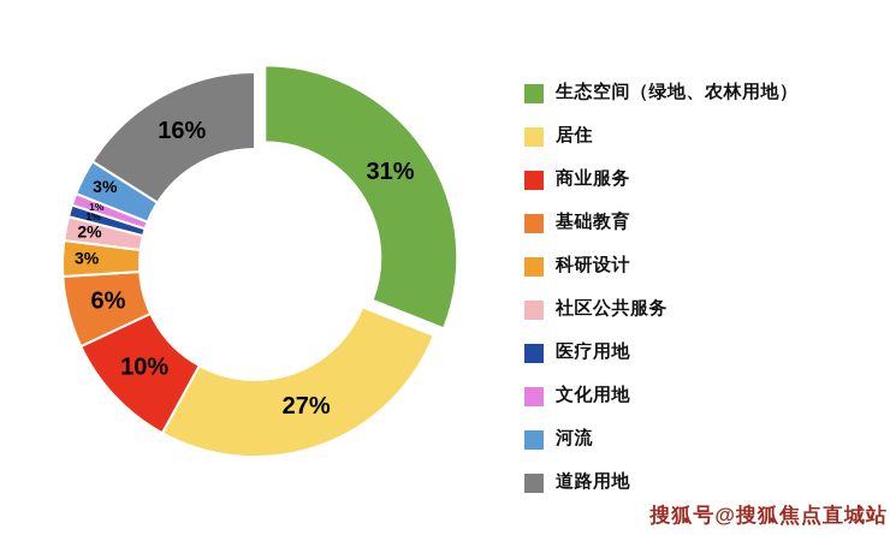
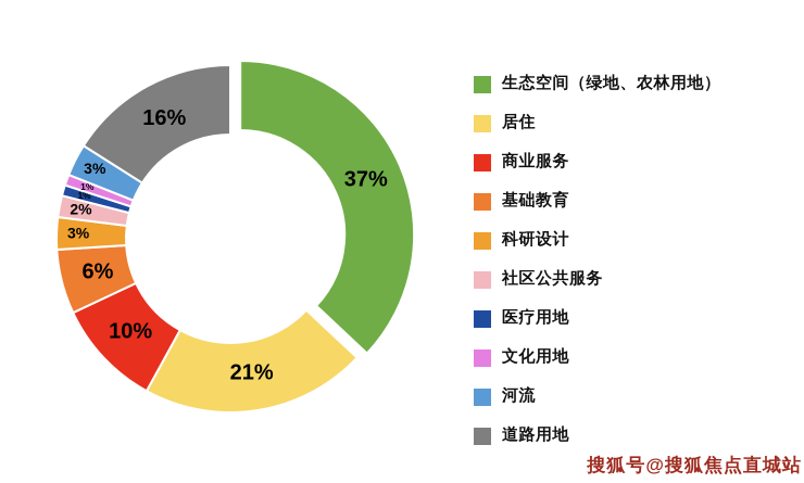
生态空间（绿地、农林用地）: 31% -> 37%
居住: 27% -> 21%
